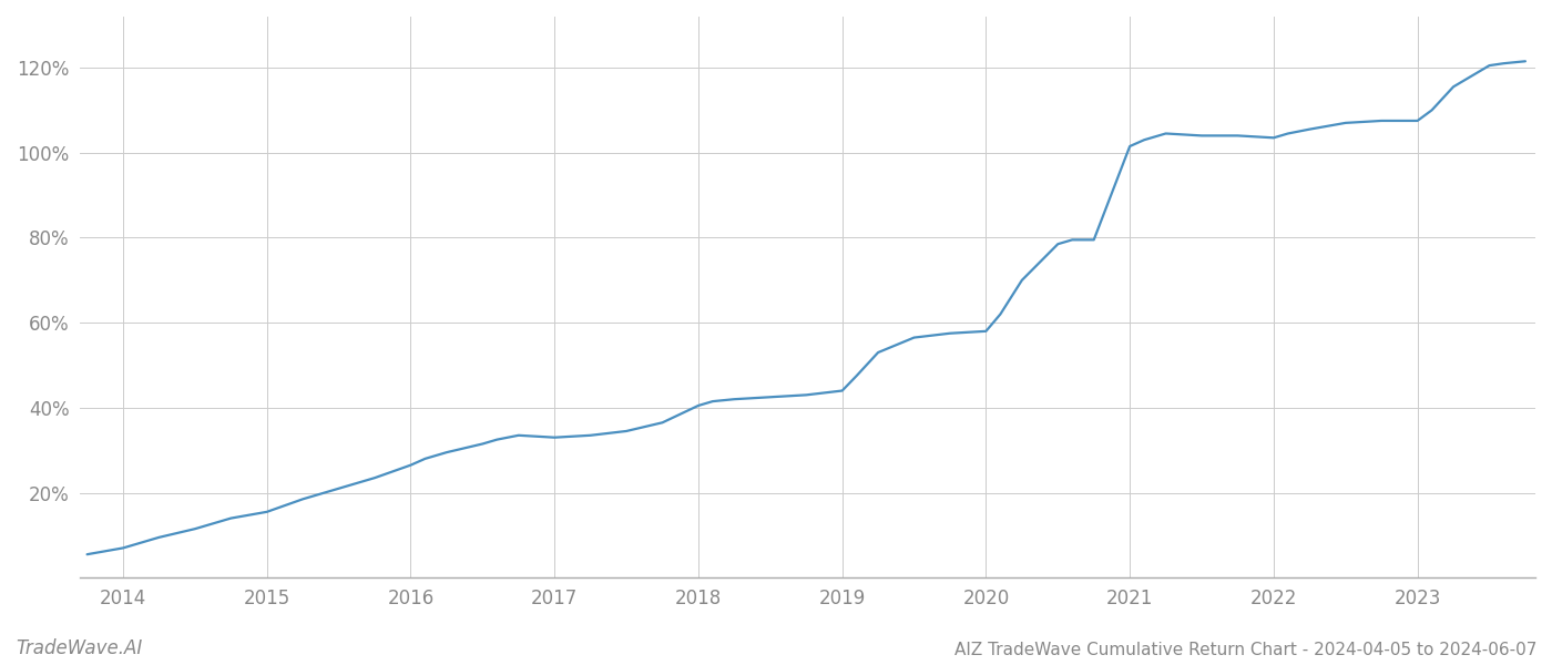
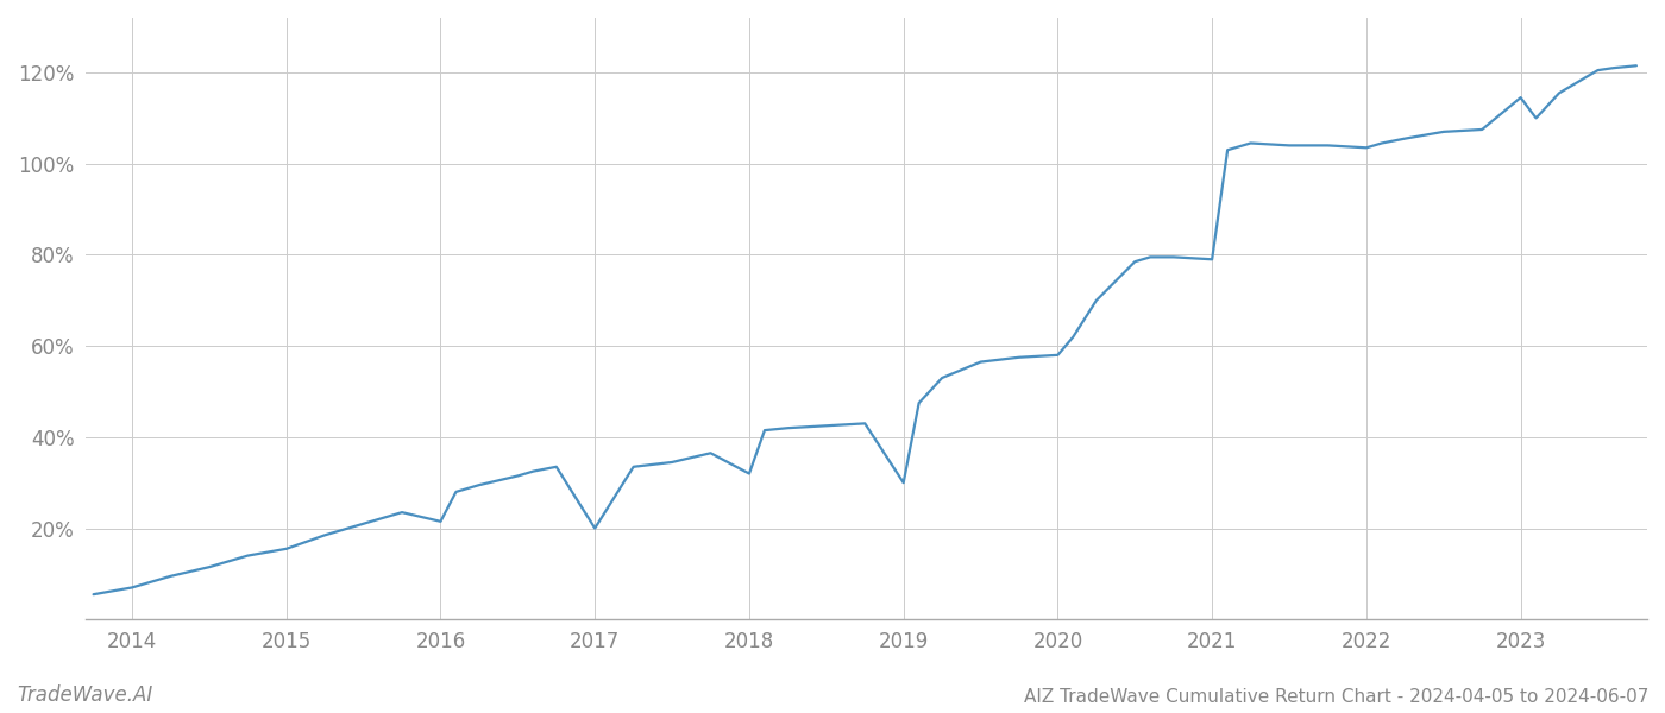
2016: 26.5% -> 21.5%
2017: 33.0% -> 20.0%
2018: 40.5% -> 32.0%
2019: 44.0% -> 30.0%
2021: 101.5% -> 79.0%
2023: 107.5% -> 114.5%
